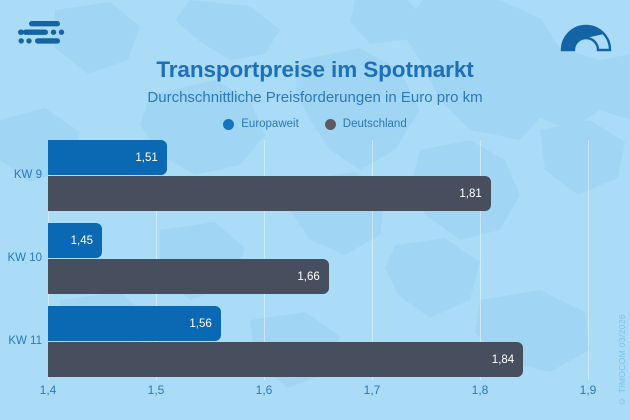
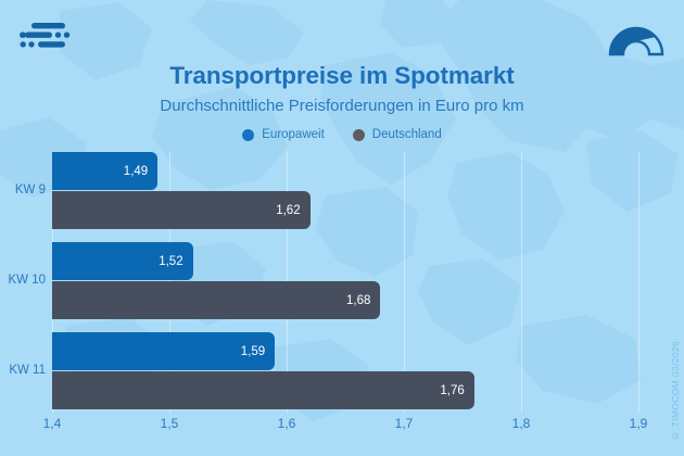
Europaweit/KW 9: 1,51 -> 1,49
Deutschland/KW 9: 1,81 -> 1,62
Europaweit/KW 10: 1,45 -> 1,52
Deutschland/KW 10: 1,66 -> 1,68
Europaweit/KW 11: 1,56 -> 1,59
Deutschland/KW 11: 1,84 -> 1,76
